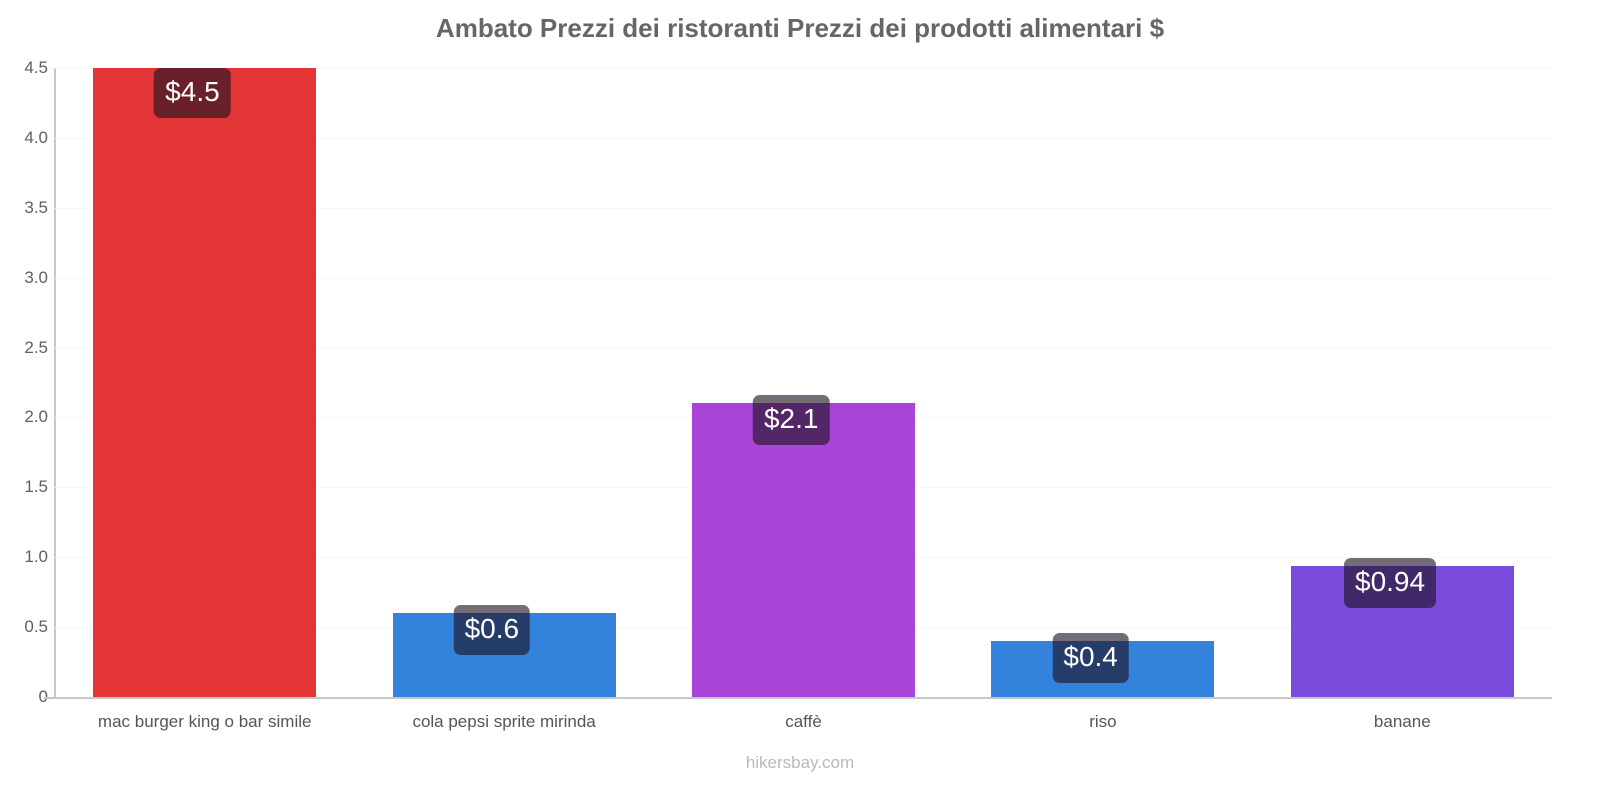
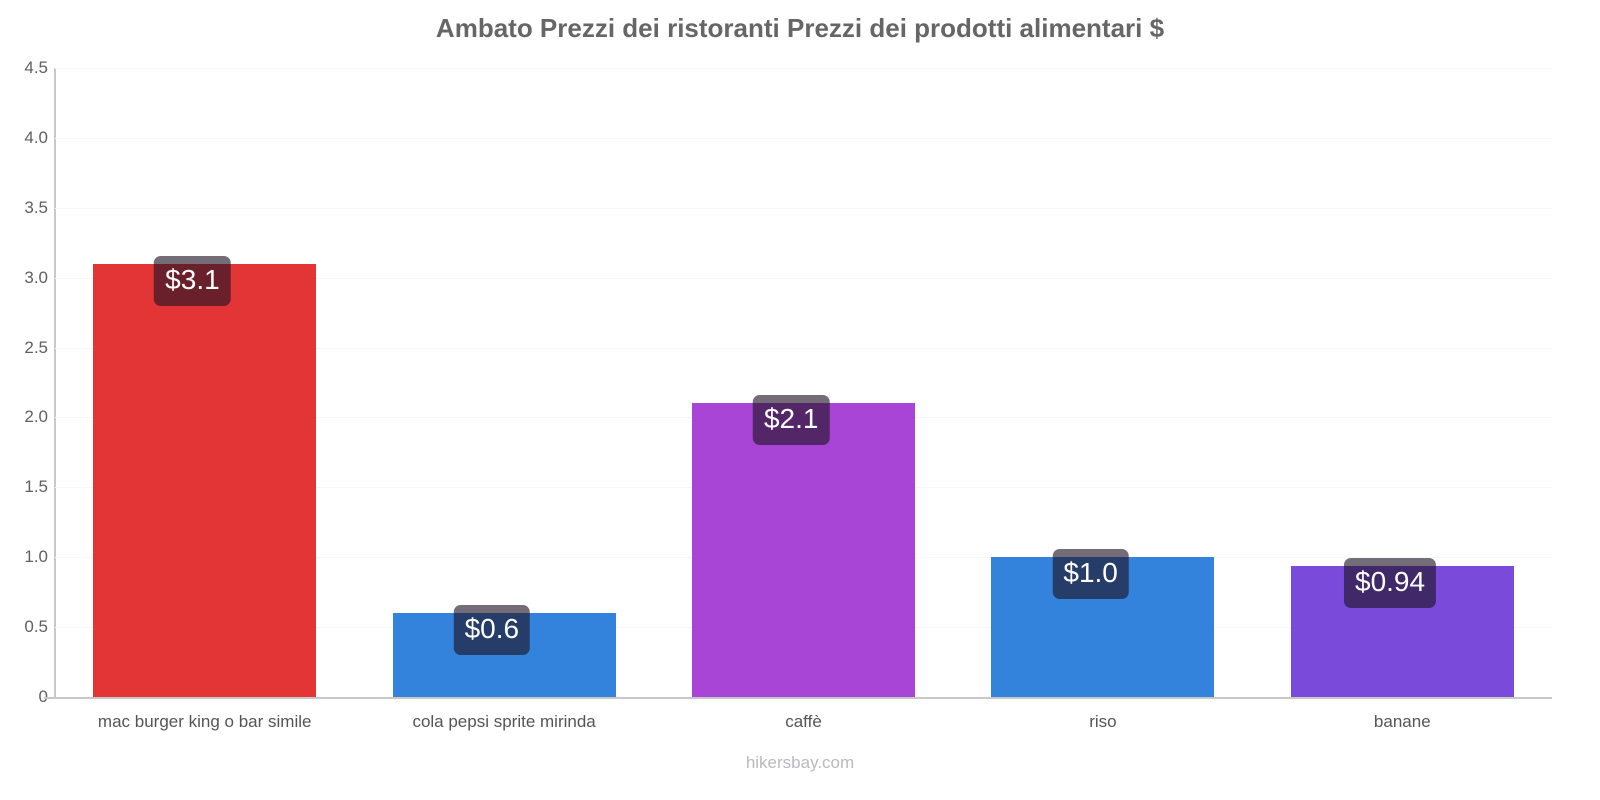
mac burger king o bar simile: $4.5 -> $3.1
riso: $0.4 -> $1.0
